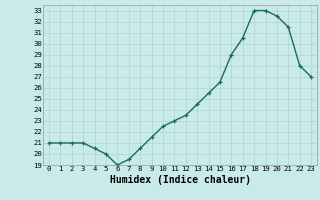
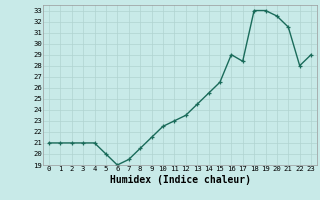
4: 20.5 -> 21.0
17: 30.5 -> 28.4
23: 27.0 -> 29.0
